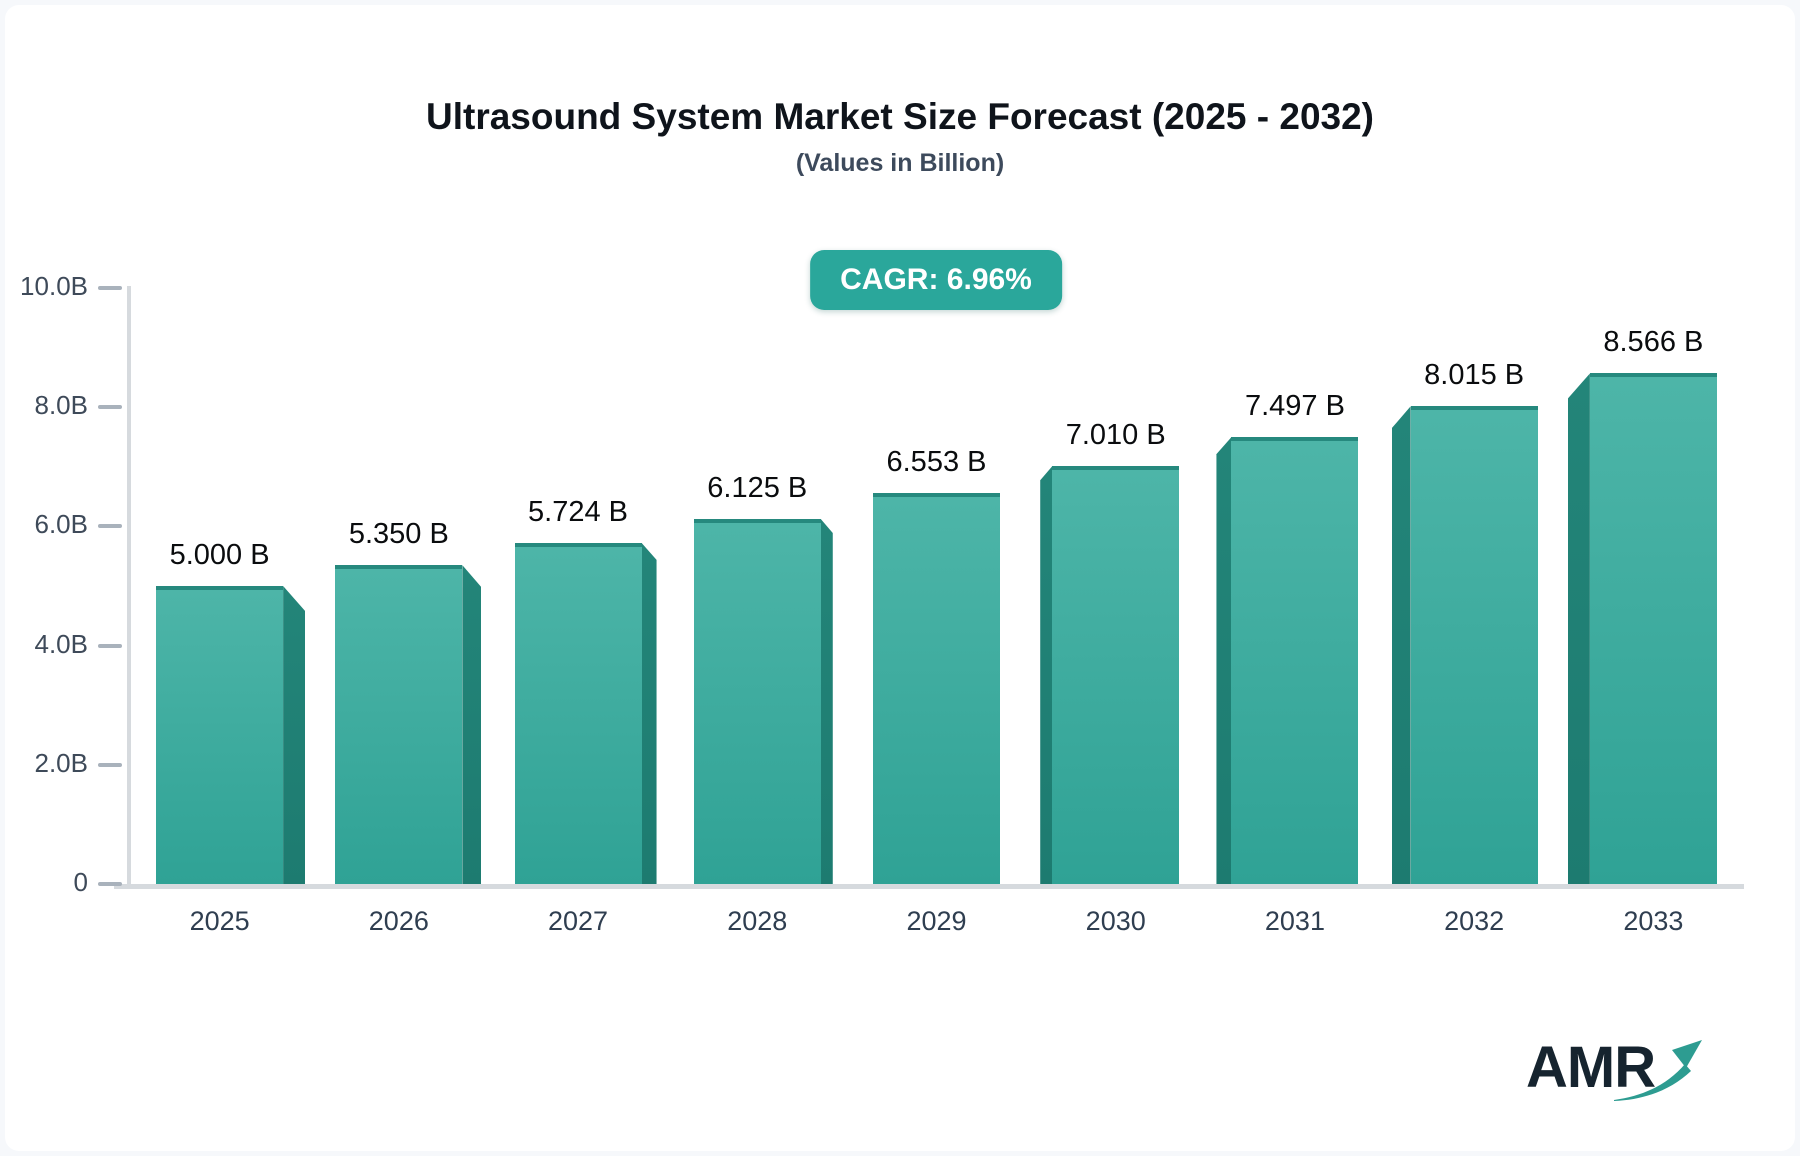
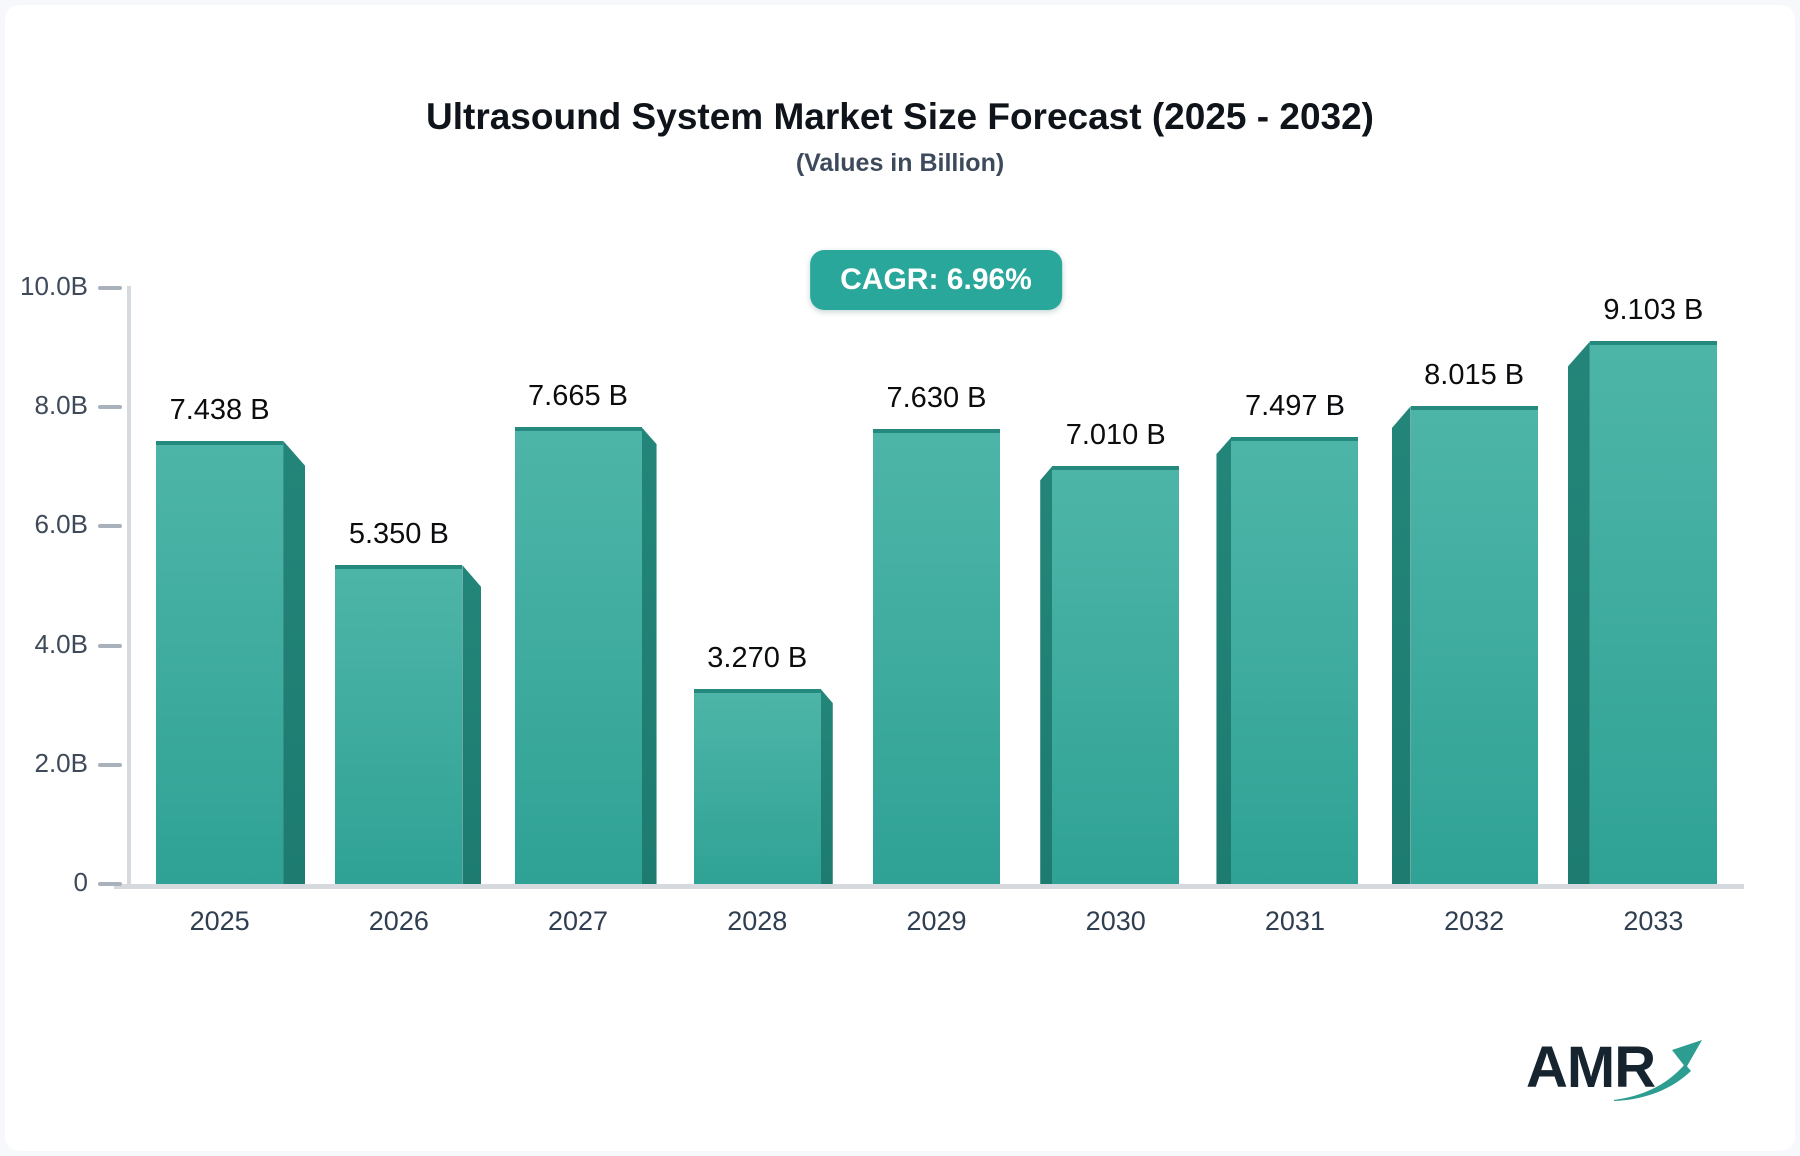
2025: 5.000 -> 7.438
2027: 5.724 -> 7.665
2028: 6.125 -> 3.270
2029: 6.553 -> 7.630
2033: 8.566 -> 9.103
